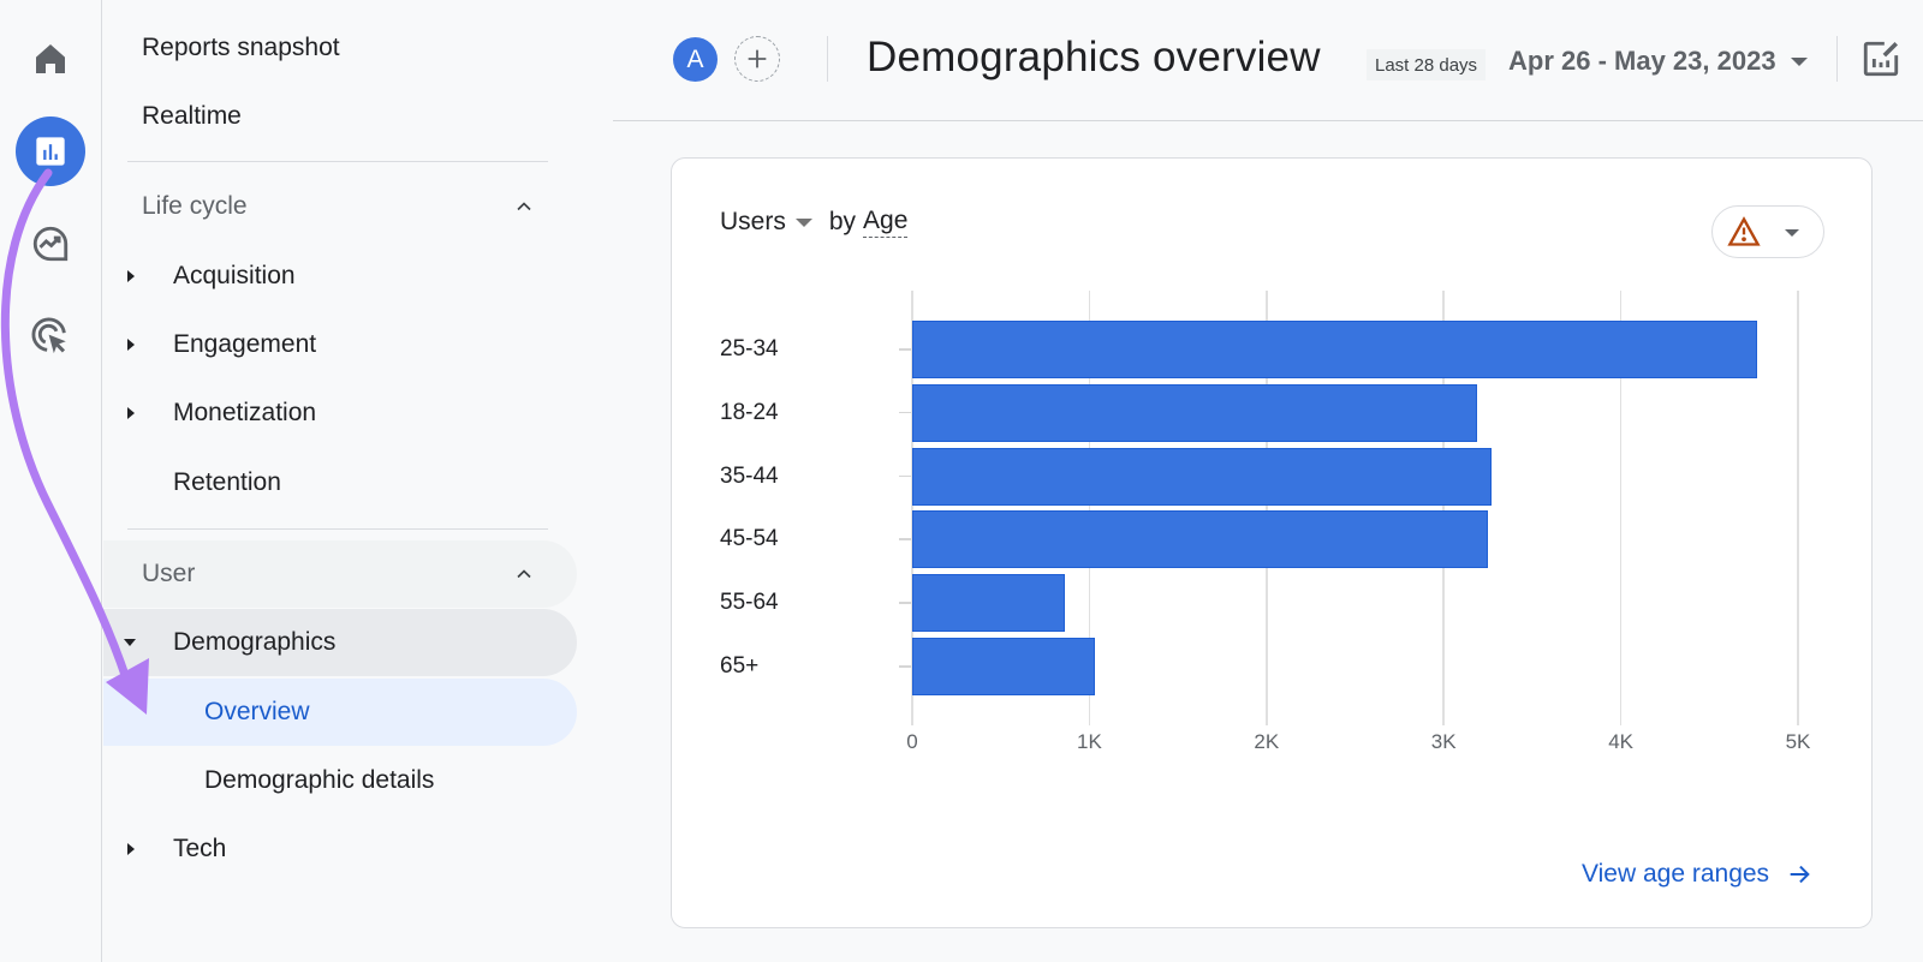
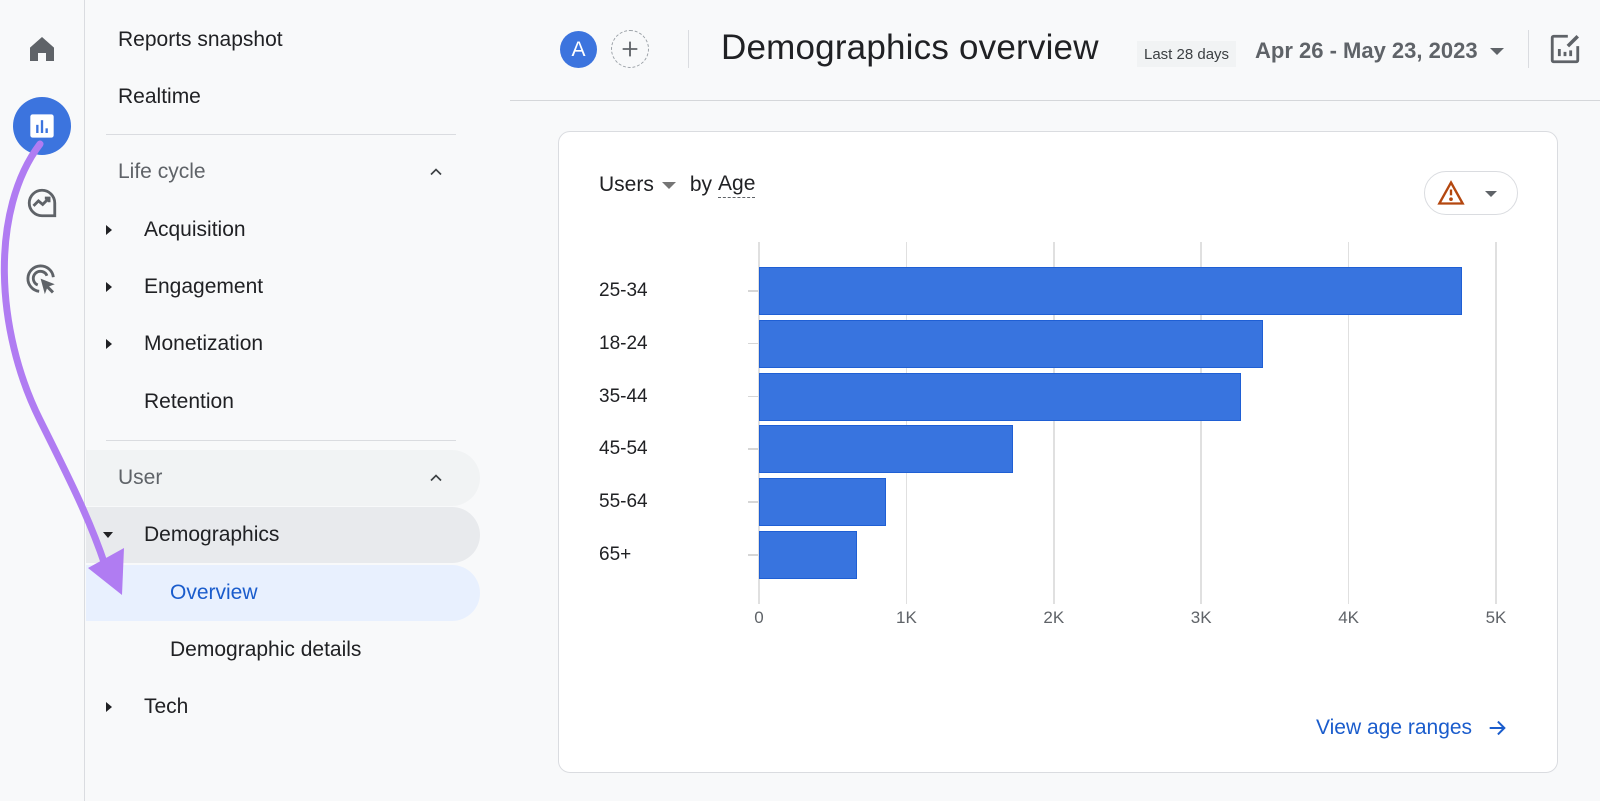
18-24: 3.19K -> 3.42K
45-54: 3.25K -> 1.72K
65+: 1.03K -> 0.66K
